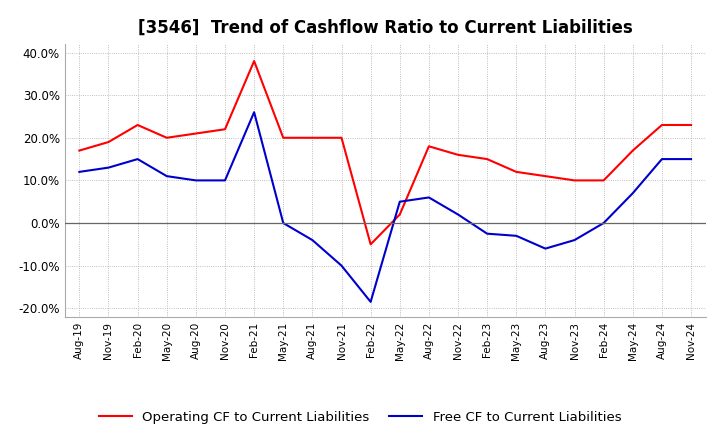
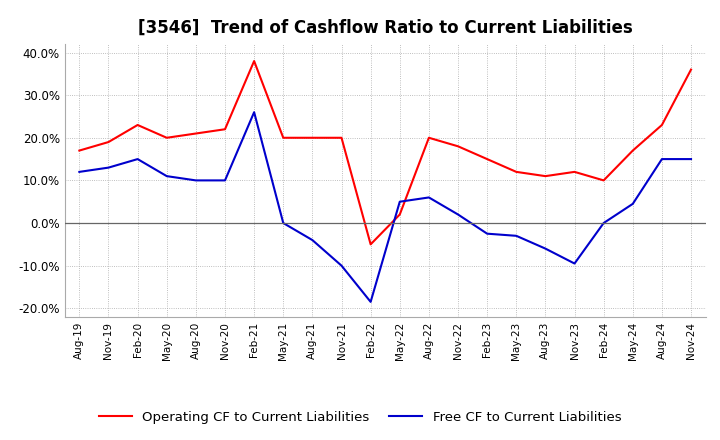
Operating CF to Current Liabilities/Aug-22: 18% -> 20%
Operating CF to Current Liabilities/Nov-22: 16% -> 18%
Operating CF to Current Liabilities/Nov-23: 10% -> 12%
Free CF to Current Liabilities/Nov-23: -4.0% -> -9.5%
Free CF to Current Liabilities/May-24: 7.0% -> 4.5%
Operating CF to Current Liabilities/Nov-24: 23% -> 36%
